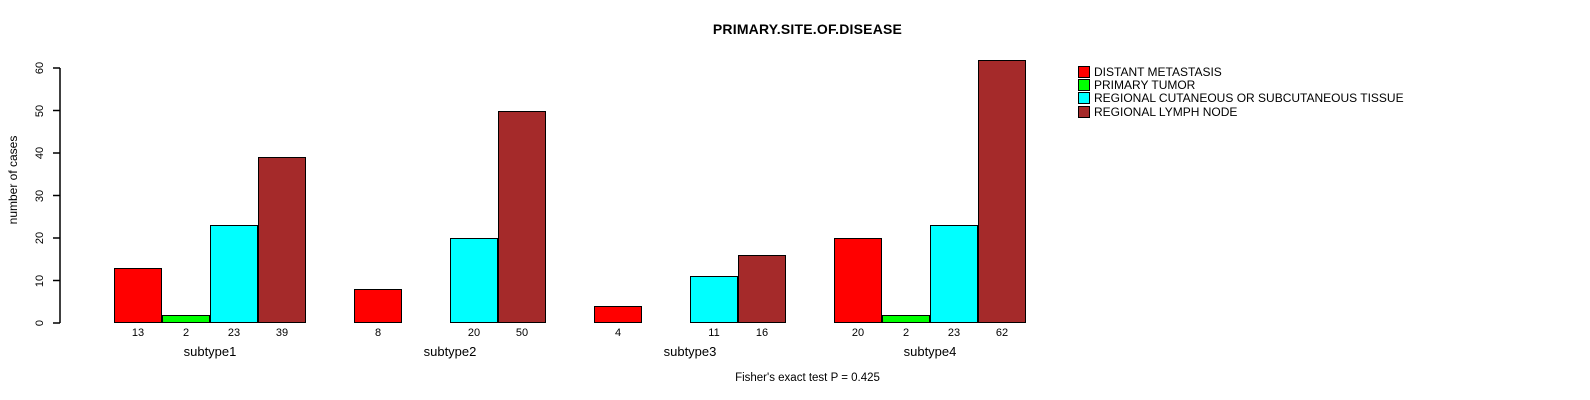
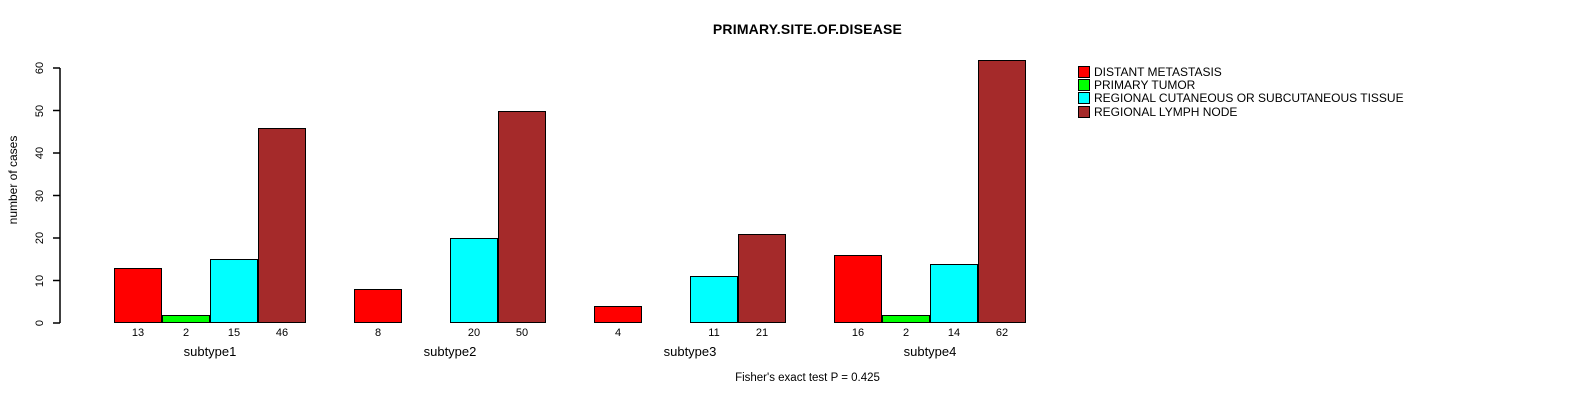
REGIONAL CUTANEOUS OR SUBCUTANEOUS TISSUE/subtype1: 23 -> 15
REGIONAL LYMPH NODE/subtype1: 39 -> 46
REGIONAL LYMPH NODE/subtype3: 16 -> 21
DISTANT METASTASIS/subtype4: 20 -> 16
REGIONAL CUTANEOUS OR SUBCUTANEOUS TISSUE/subtype4: 23 -> 14
